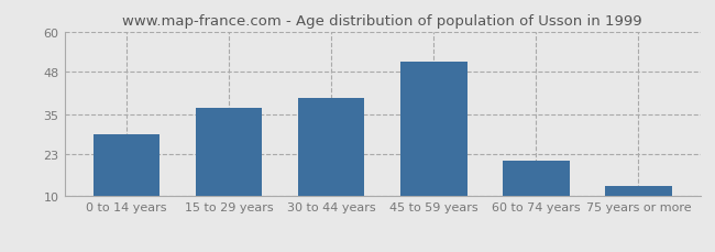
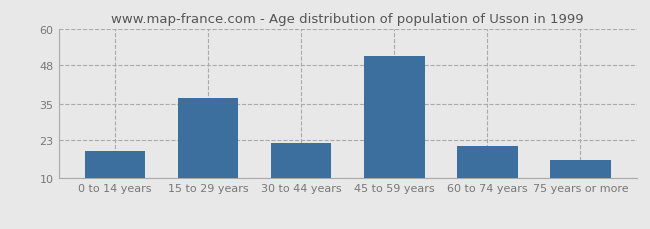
0 to 14 years: 29 -> 19
30 to 44 years: 40 -> 22
75 years or more: 13 -> 16
